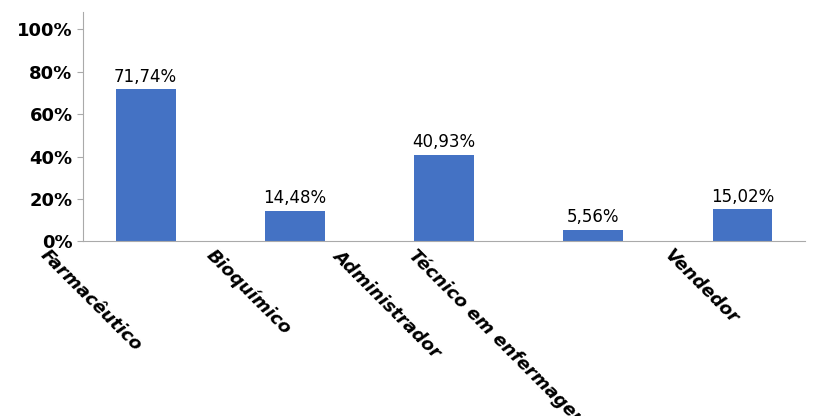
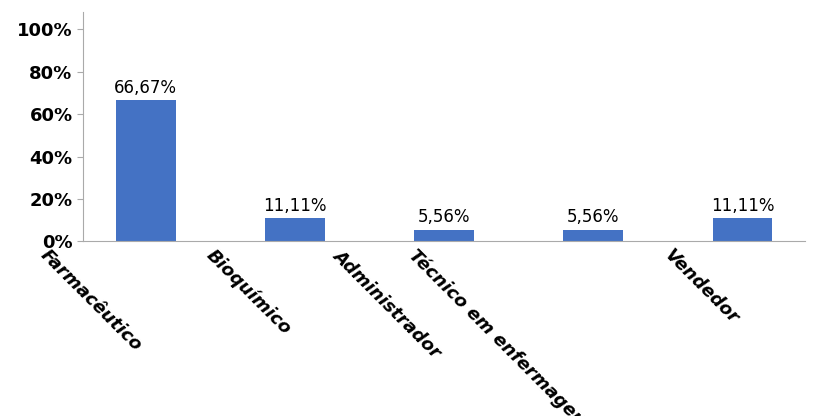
Farmacêutico: 71,74% -> 66,67%
Bioquímico: 14,48% -> 11,11%
Administrador: 40,93% -> 5,56%
Vendedor: 15,02% -> 11,11%
